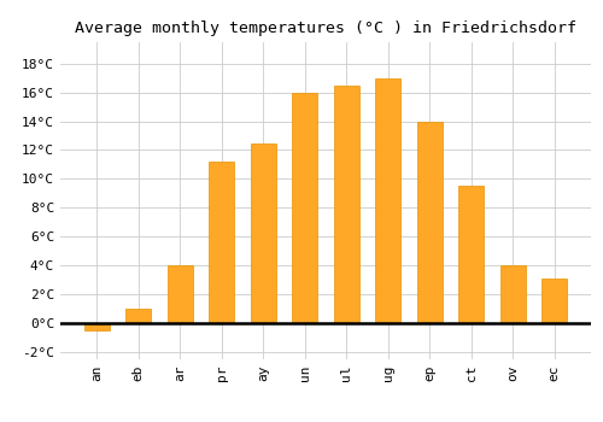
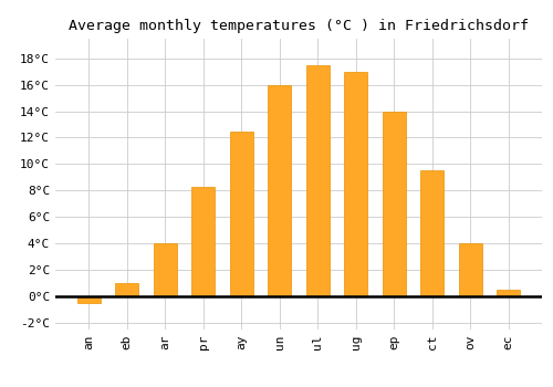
pr: 11.2°C -> 8.3°C
ul: 16.5°C -> 17.5°C
ec: 3.1°C -> 0.5°C
